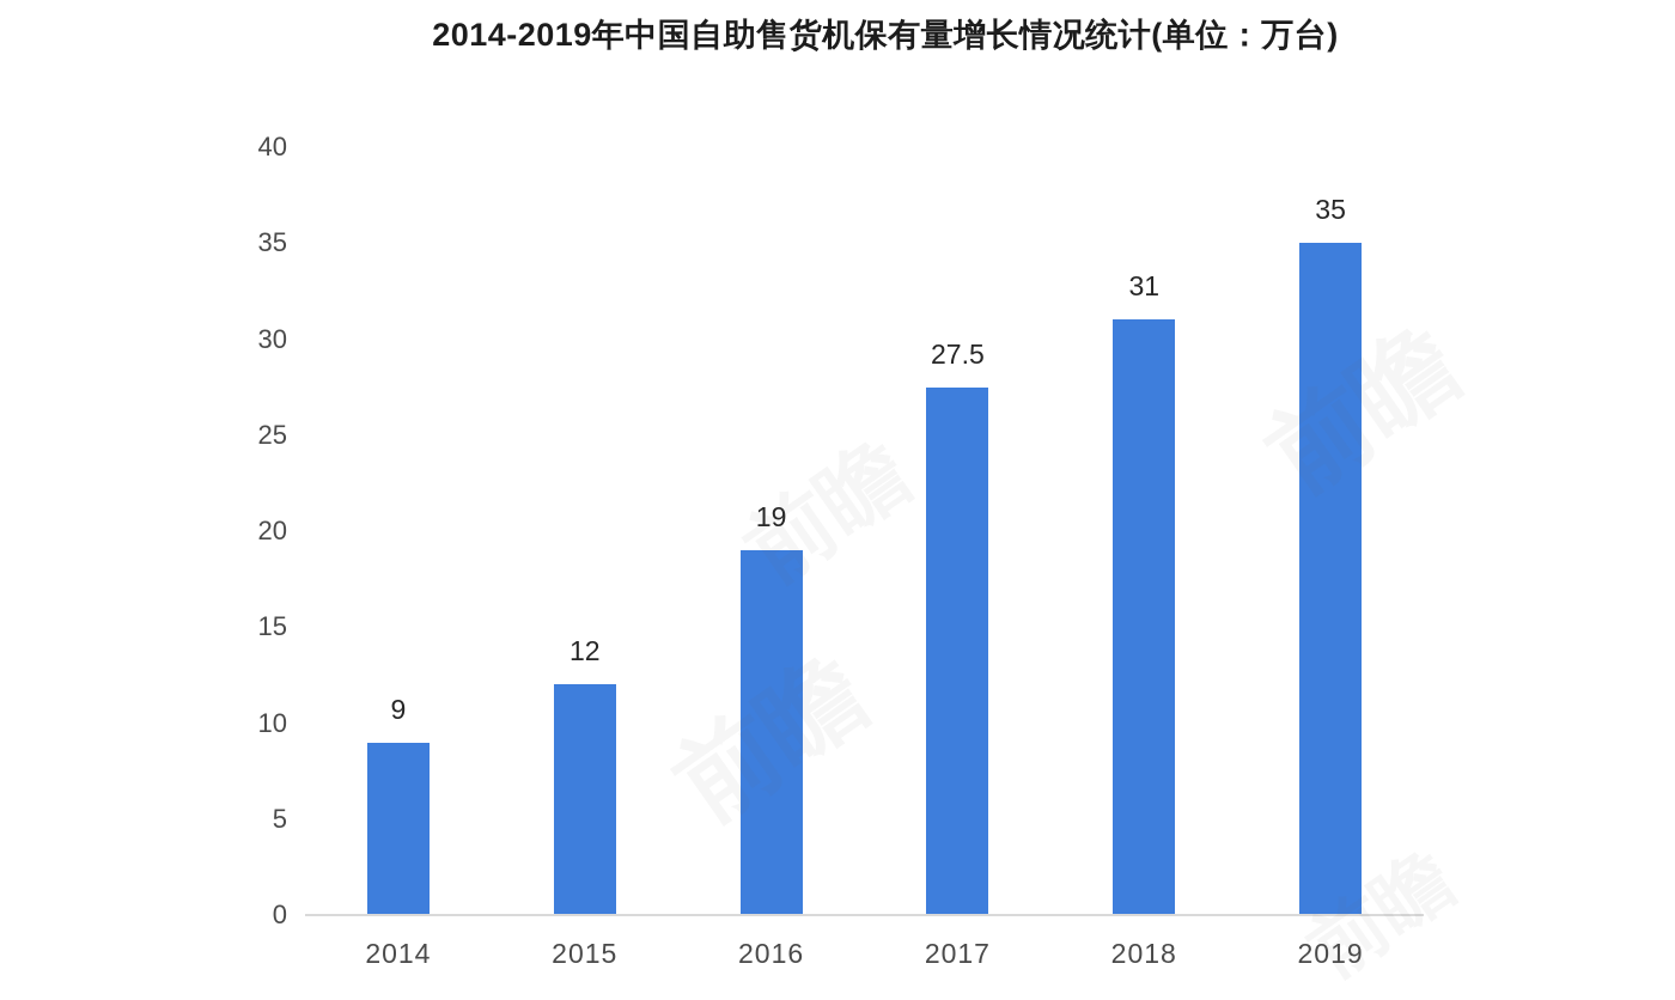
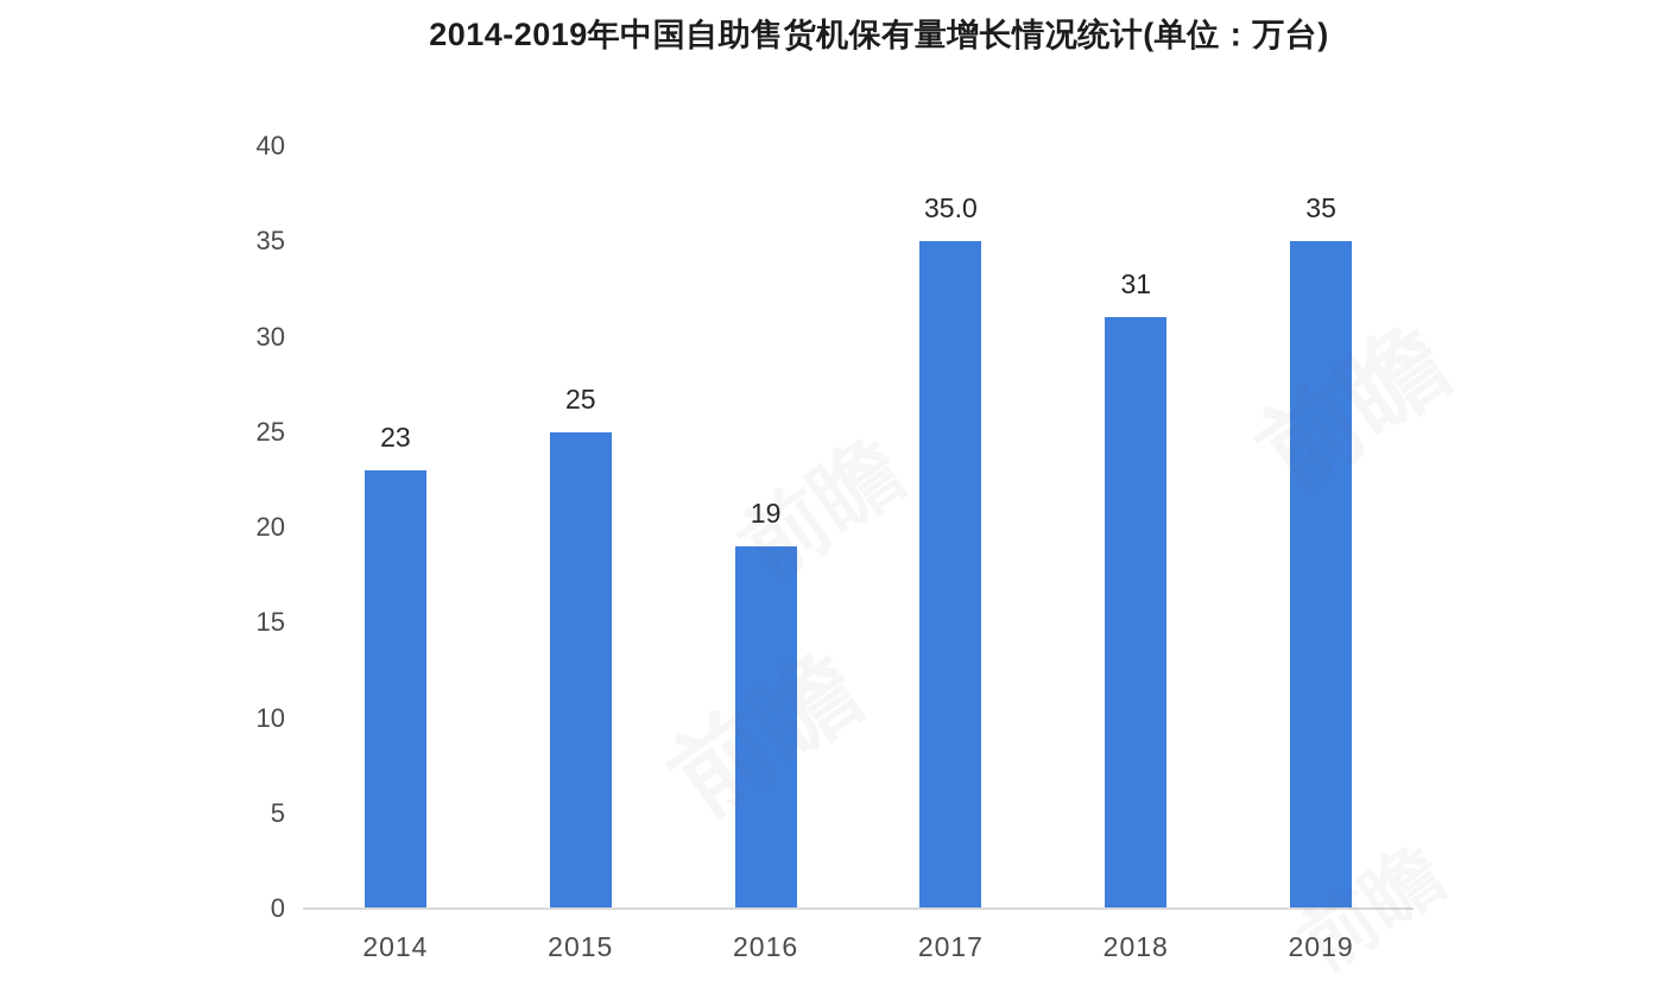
2014: 9 -> 23
2015: 12 -> 25
2017: 27.5 -> 35.0
